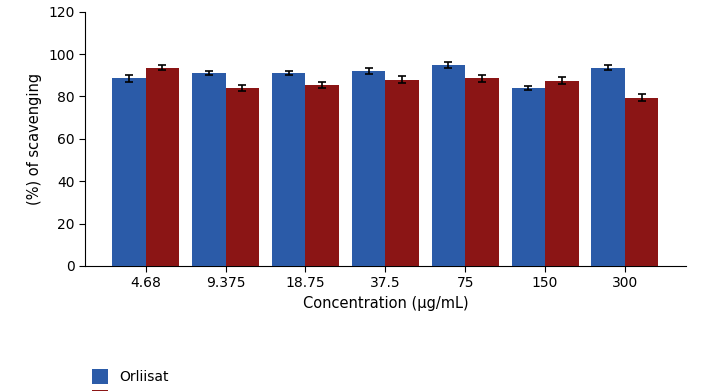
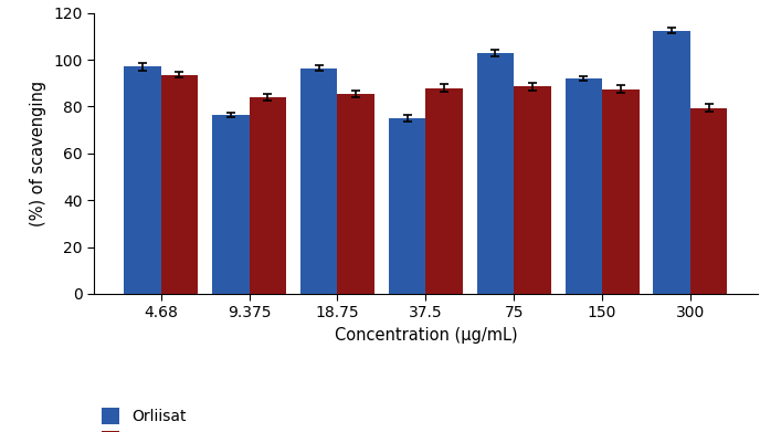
Orliisat/4.68: 88.5 -> 97.0
Orliisat/9.375: 91.0 -> 76.5
Orliisat/18.75: 91.0 -> 96.5
Orliisat/37.5: 92.0 -> 75.0
Orliisat/75: 95.0 -> 103.0
Orliisat/150: 84.0 -> 92.0
Orliisat/300: 93.5 -> 112.5
